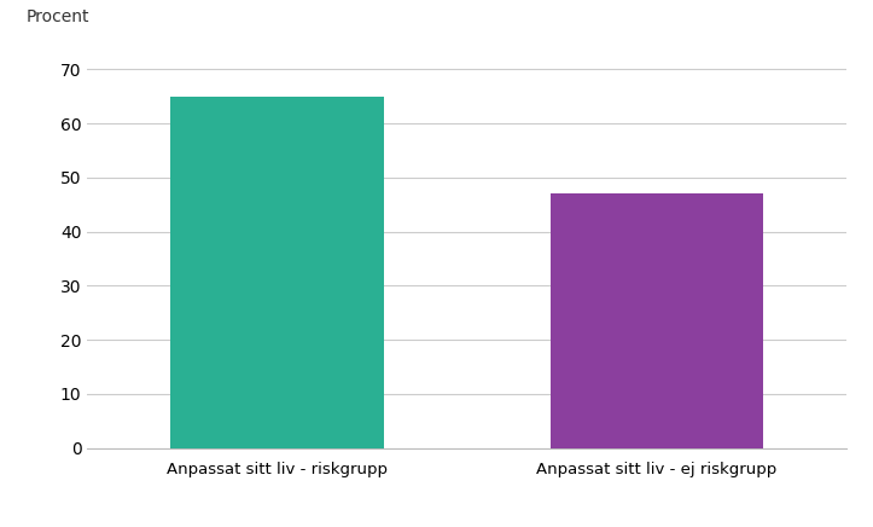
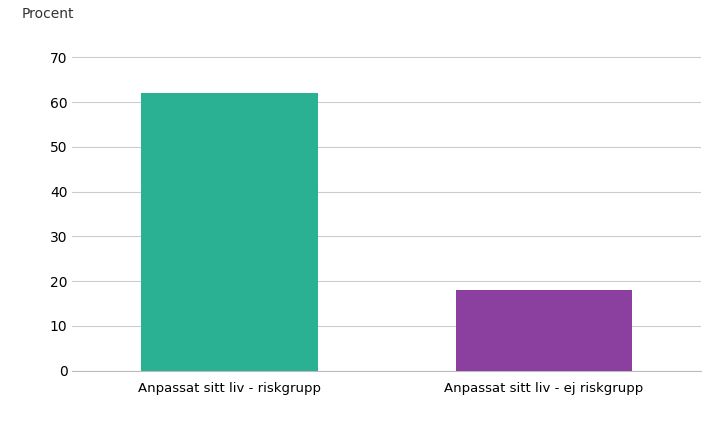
Anpassat sitt liv - riskgrupp: 65 -> 62
Anpassat sitt liv - ej riskgrupp: 47 -> 18
